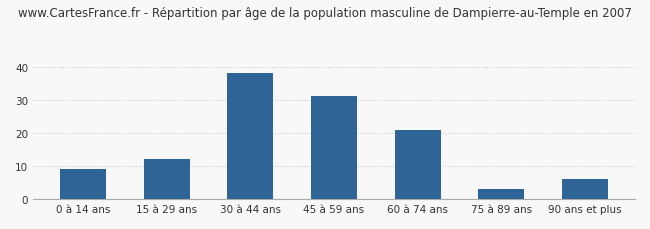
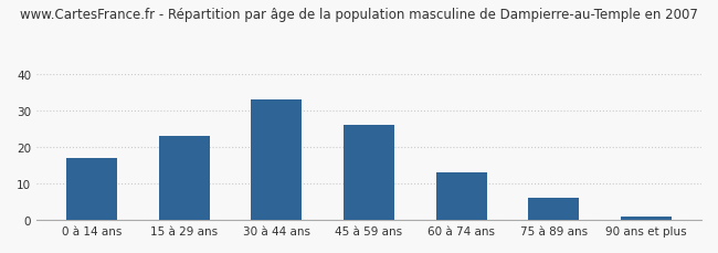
0 à 14 ans: 9 -> 17
15 à 29 ans: 12 -> 23
30 à 44 ans: 38 -> 33
45 à 59 ans: 31 -> 26
60 à 74 ans: 21 -> 13
75 à 89 ans: 3 -> 6
90 ans et plus: 6 -> 1
